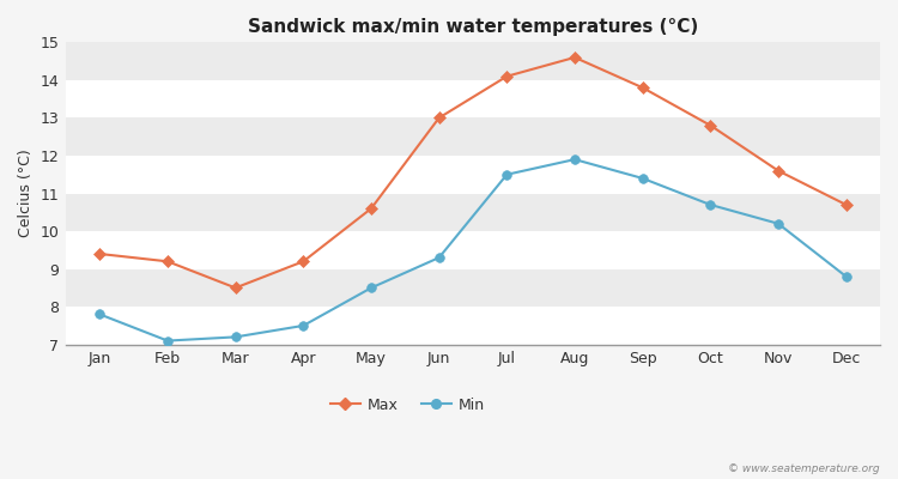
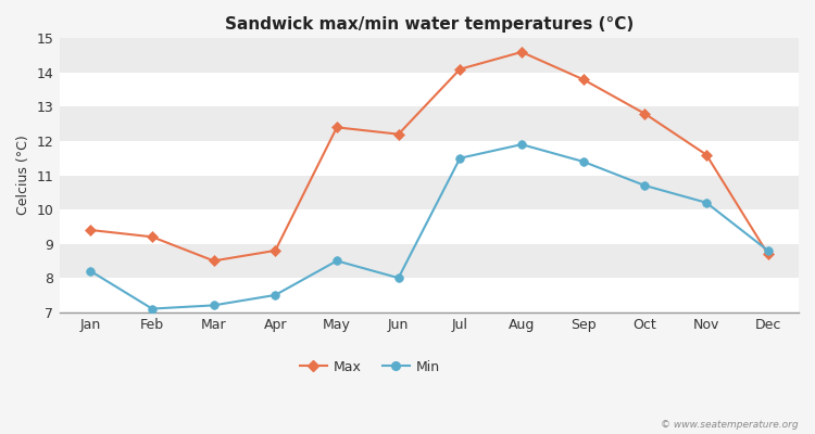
Min/Jan: 7.8 -> 8.2
Max/Apr: 9.2 -> 8.8
Max/May: 10.6 -> 12.4
Max/Jun: 13.0 -> 12.2
Min/Jun: 9.3 -> 8.0
Max/Dec: 10.7 -> 8.7
